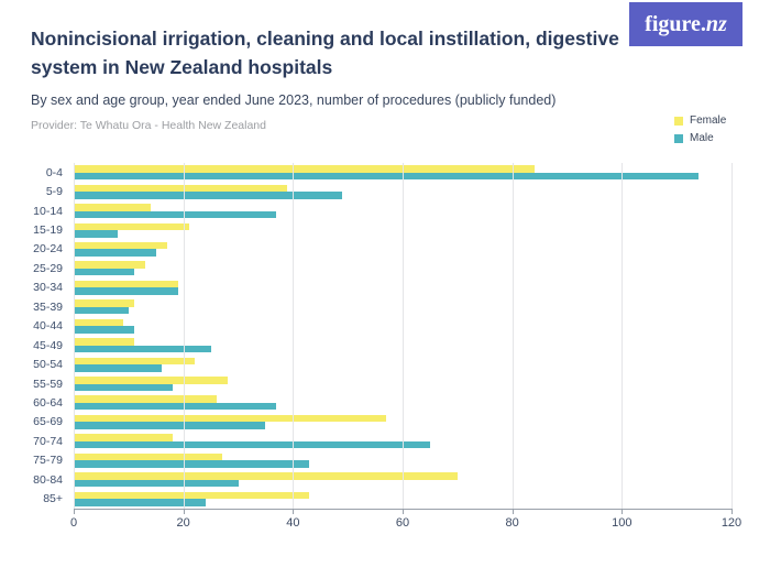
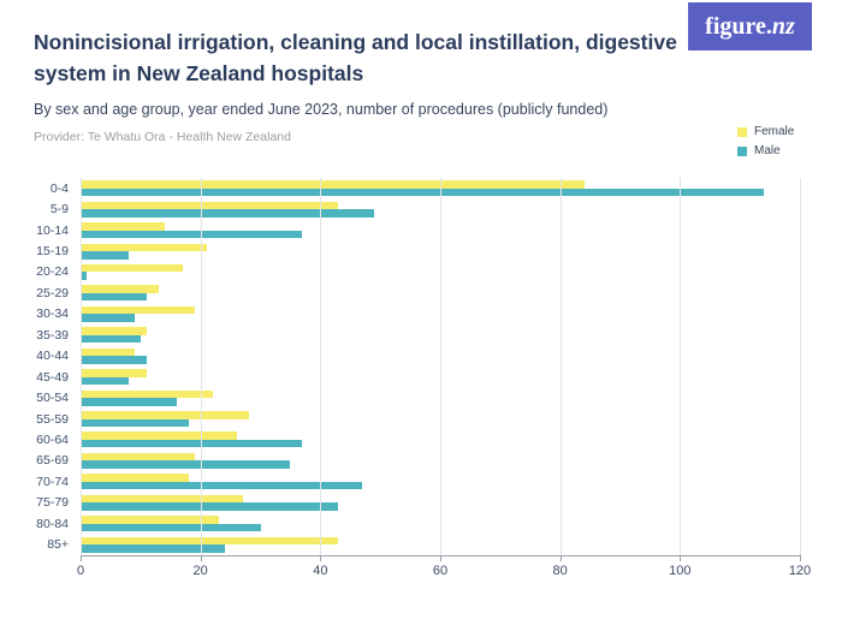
Female/5-9: 39 -> 43
Male/20-24: 15 -> 1
Male/30-34: 19 -> 9
Male/45-49: 25 -> 8
Female/65-69: 57 -> 19
Male/70-74: 65 -> 47
Female/80-84: 70 -> 23
